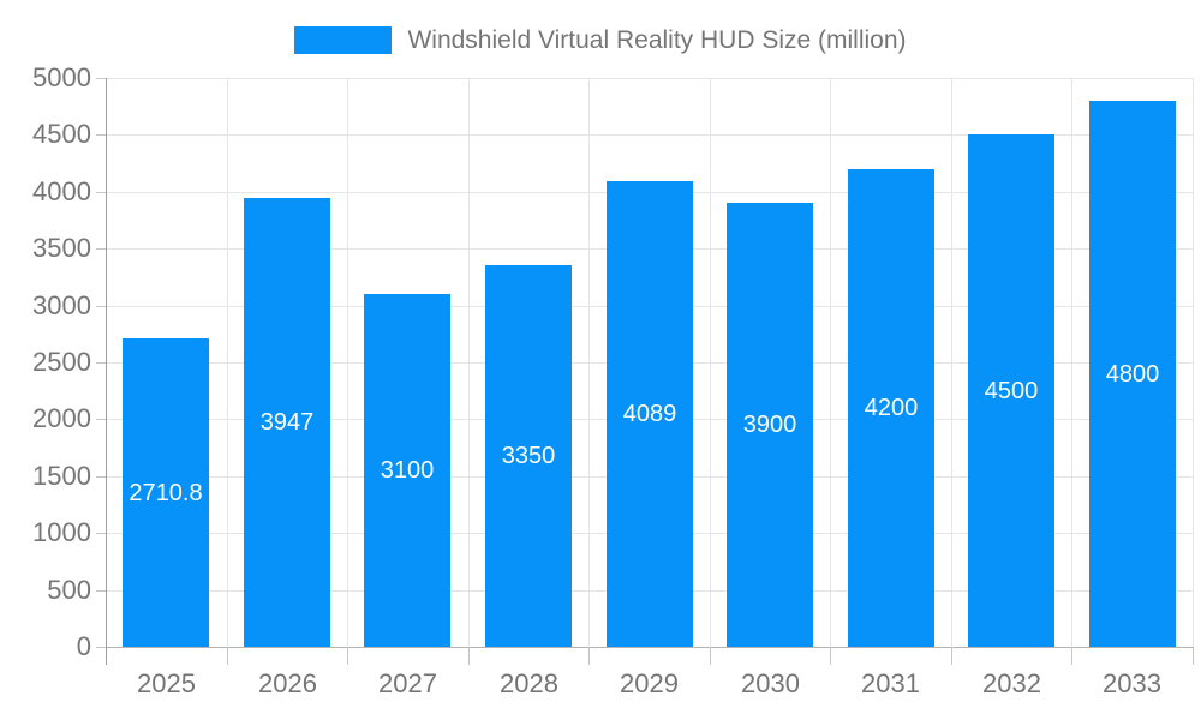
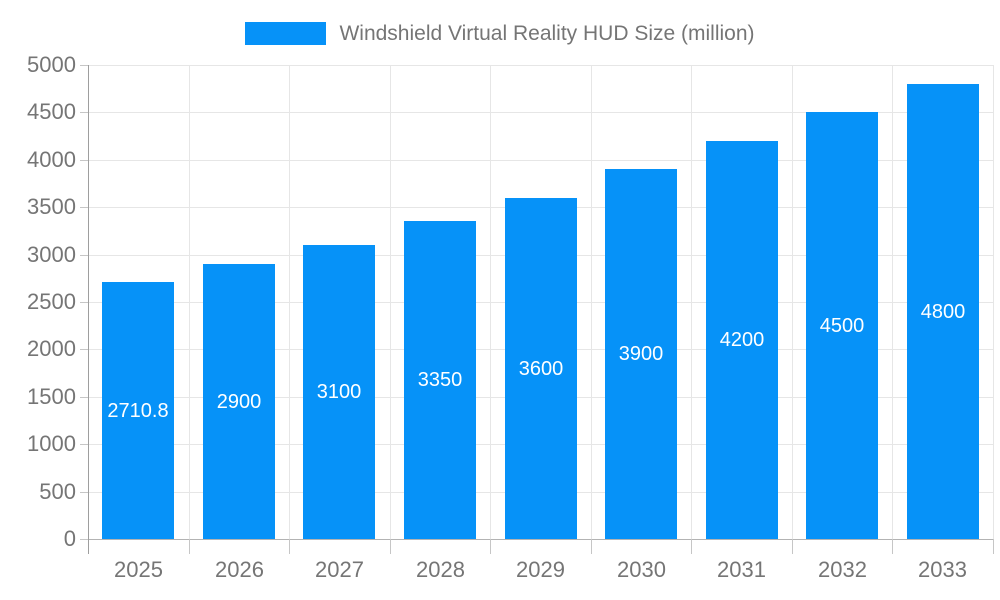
2026: 3947 -> 2900
2029: 4089 -> 3600
